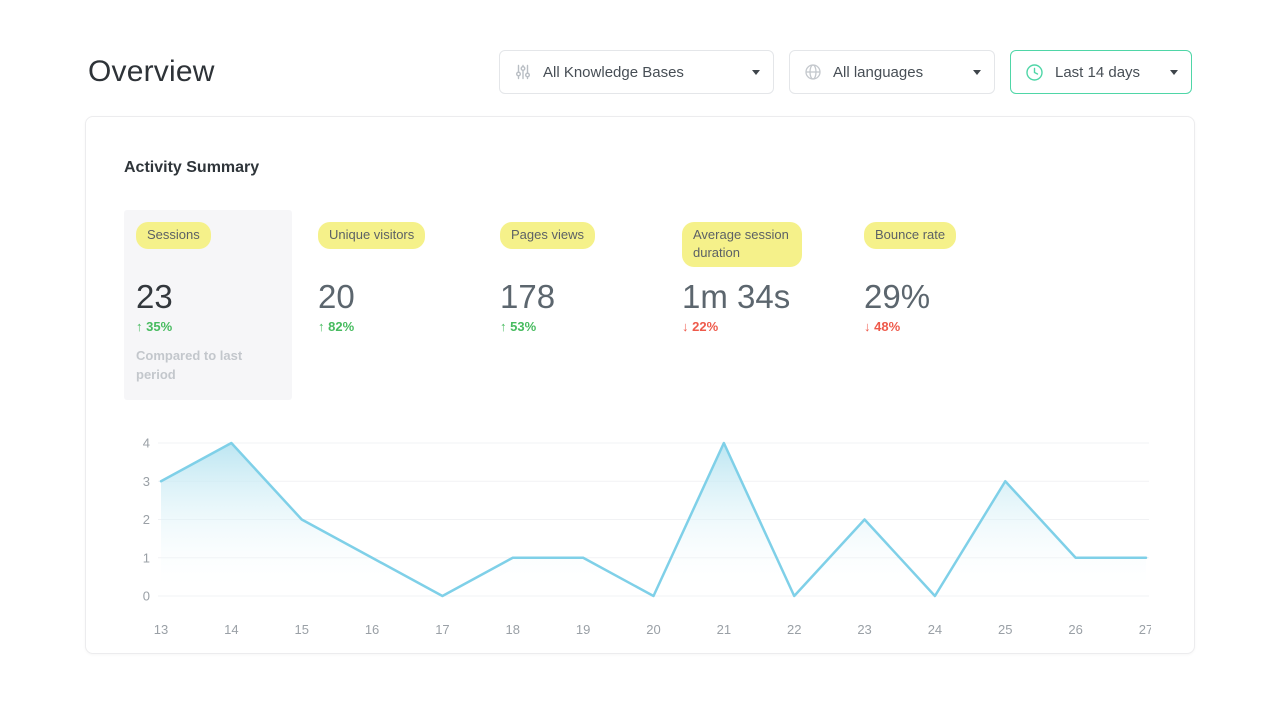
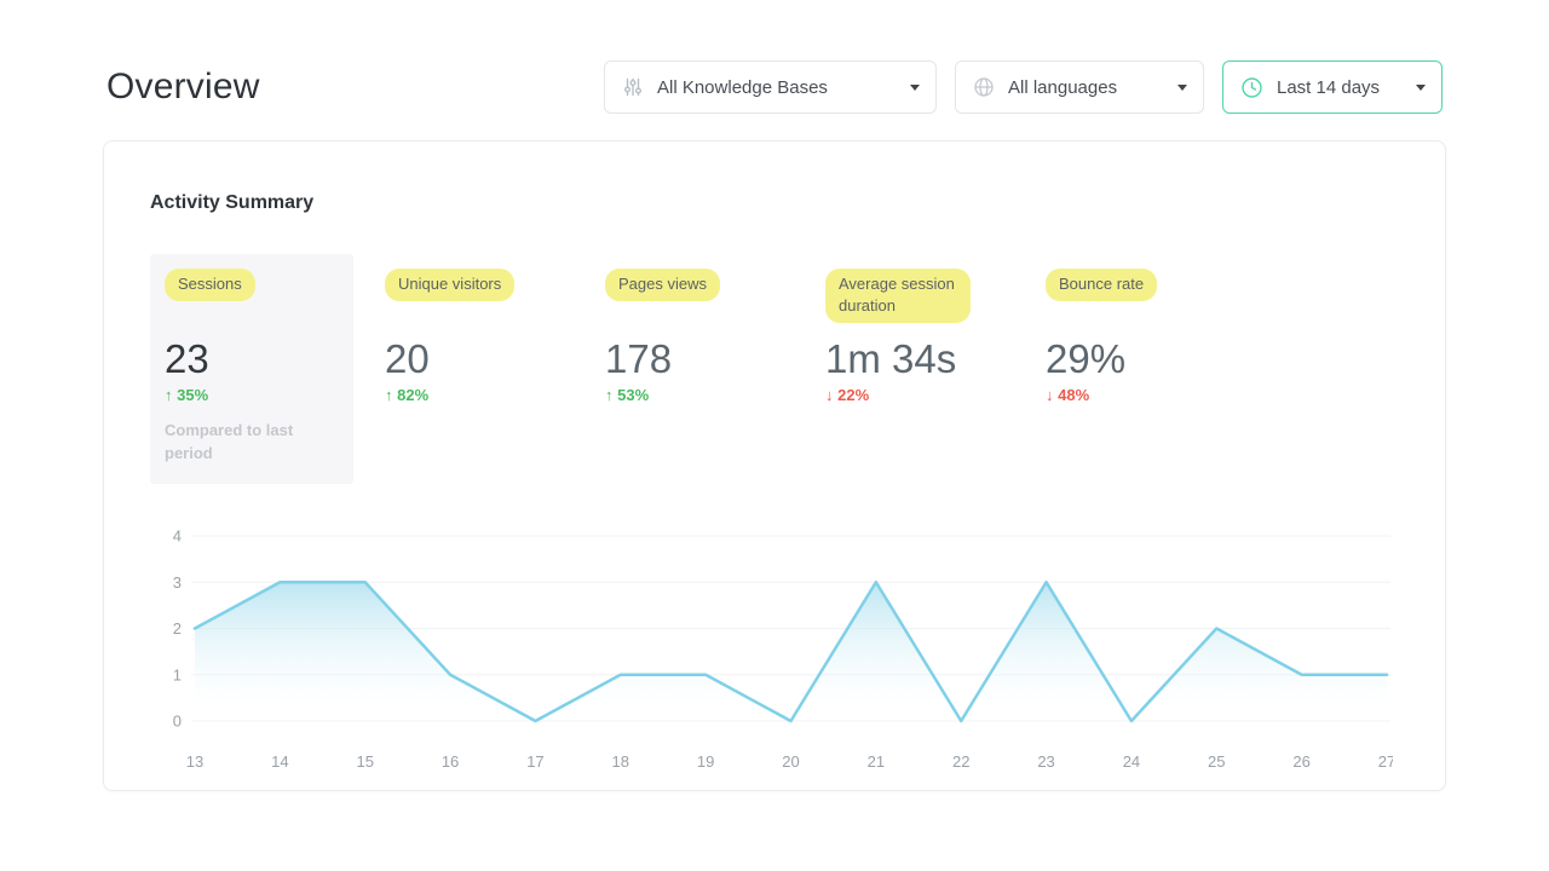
13: 3 -> 2
14: 4 -> 3
15: 2 -> 3
21: 4 -> 3
23: 2 -> 3
25: 3 -> 2
